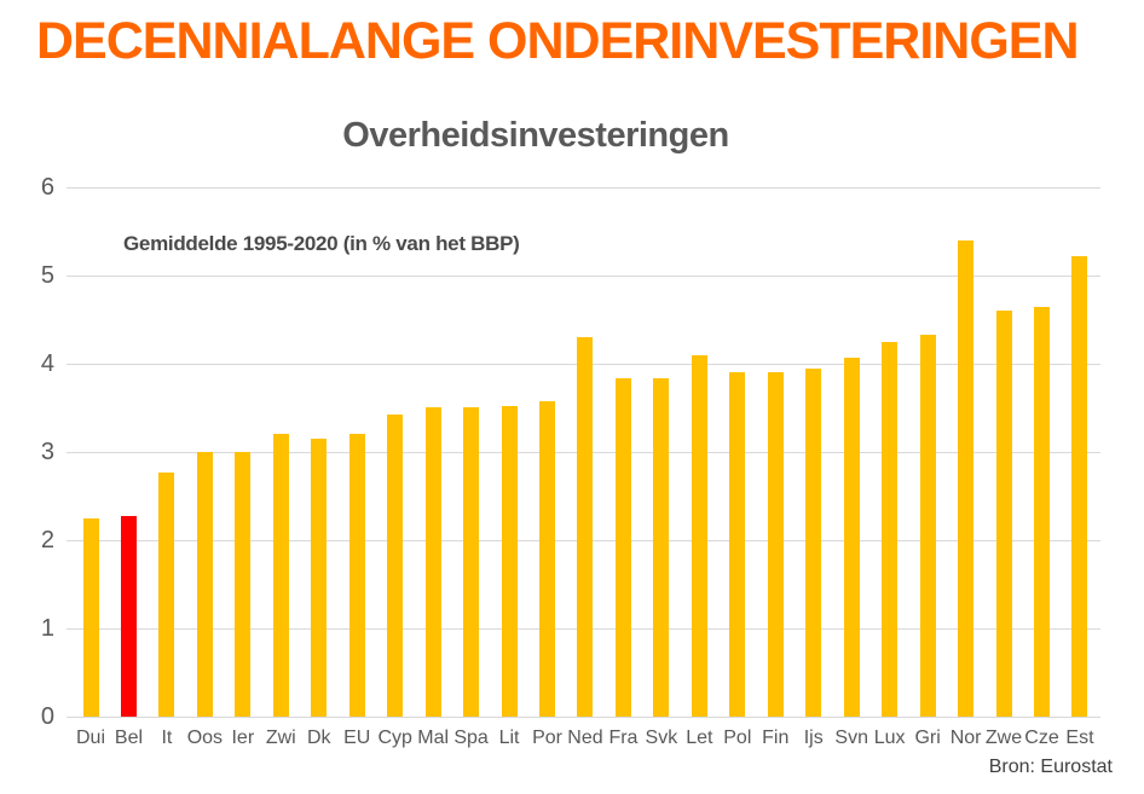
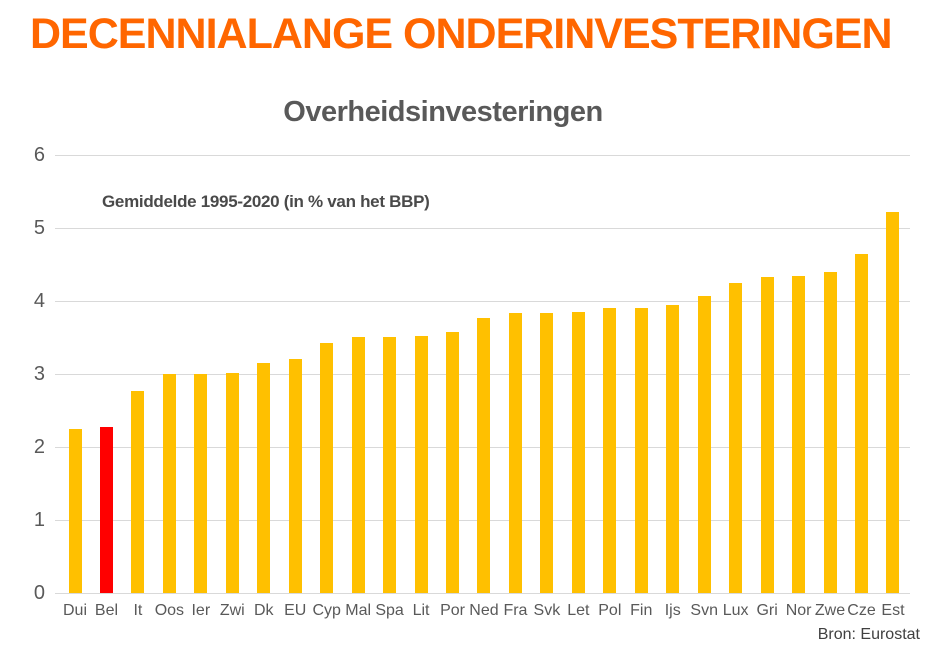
Zwi: 3.2 -> 3.0
Ned: 4.3 -> 3.8
Let: 4.1 -> 3.9
Nor: 5.4 -> 4.3
Zwe: 4.6 -> 4.4
